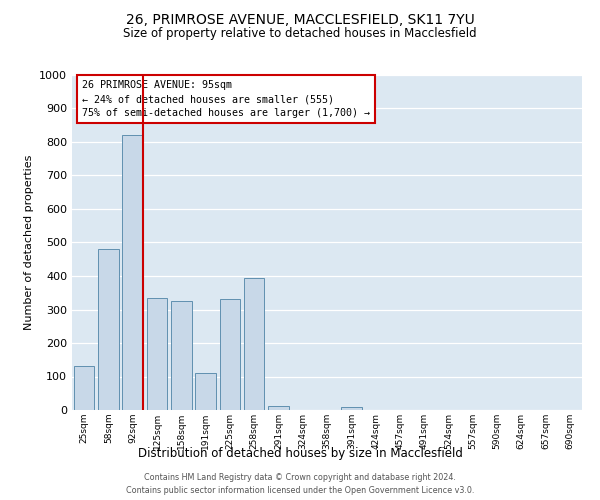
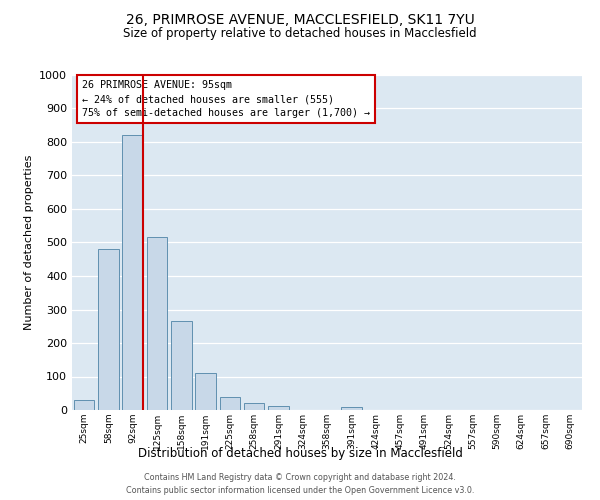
25sqm: 130 -> 30
125sqm: 335 -> 515
158sqm: 325 -> 265
225sqm: 330 -> 40
258sqm: 395 -> 20
